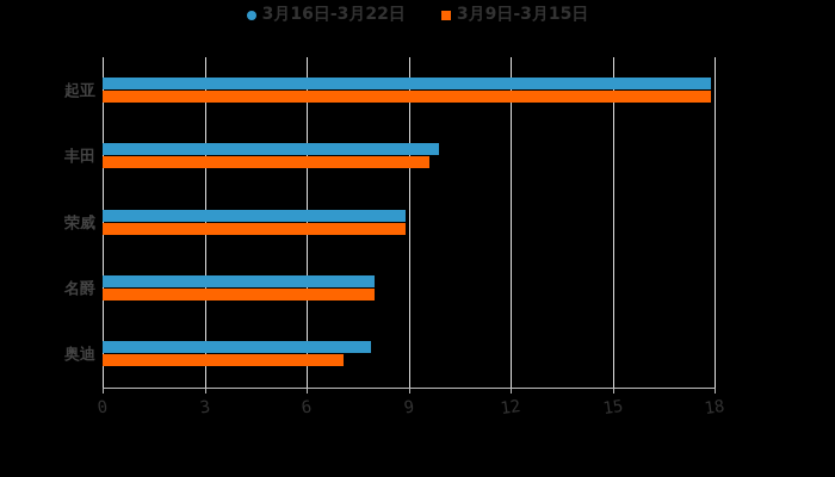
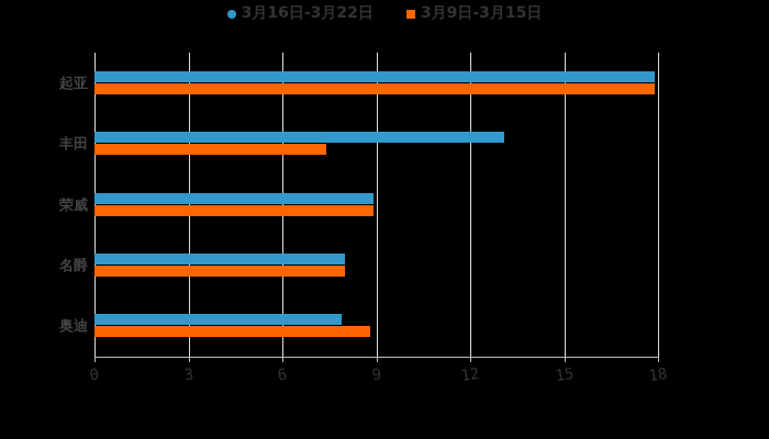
3月16日-3月22日/丰田: 9.9 -> 13.1
3月9日-3月15日/丰田: 9.6 -> 7.4
3月9日-3月15日/奥迪: 7.1 -> 8.8
